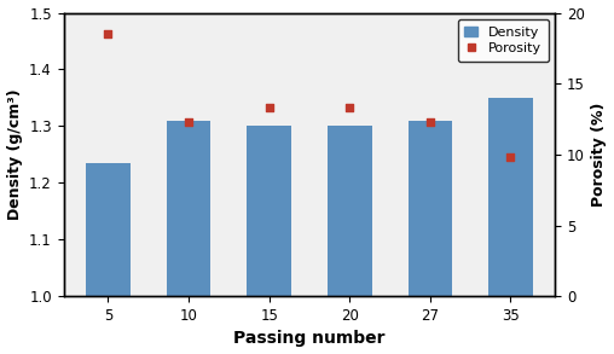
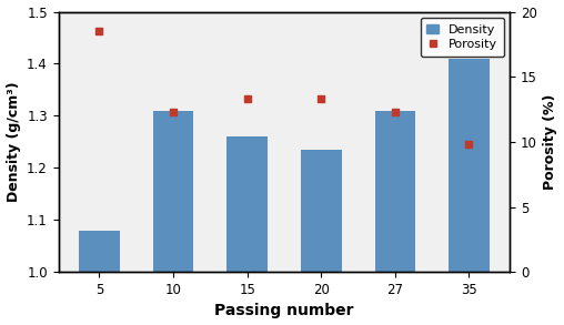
Density/5: 1.235 -> 1.080
Density/15: 1.300 -> 1.260
Density/20: 1.300 -> 1.235
Density/35: 1.350 -> 1.410
